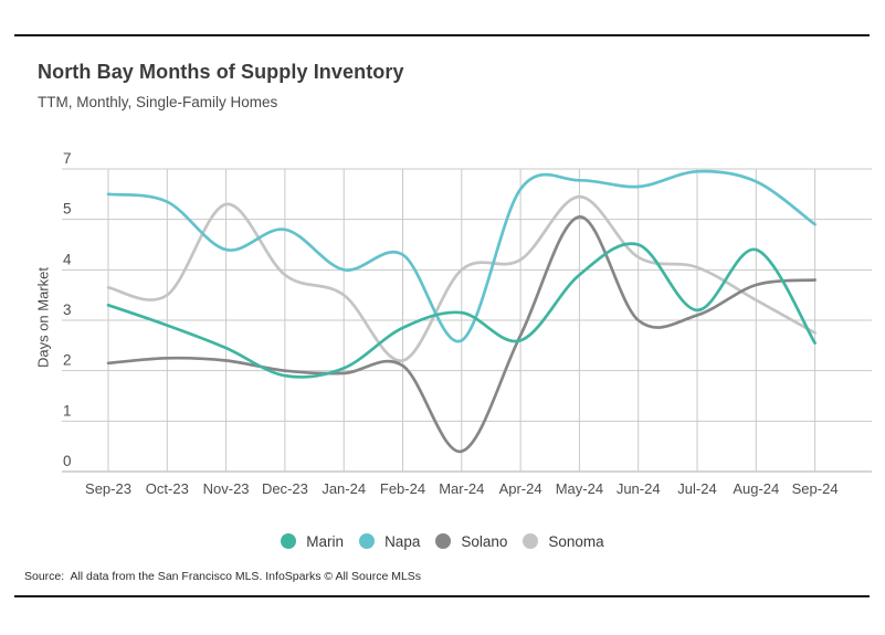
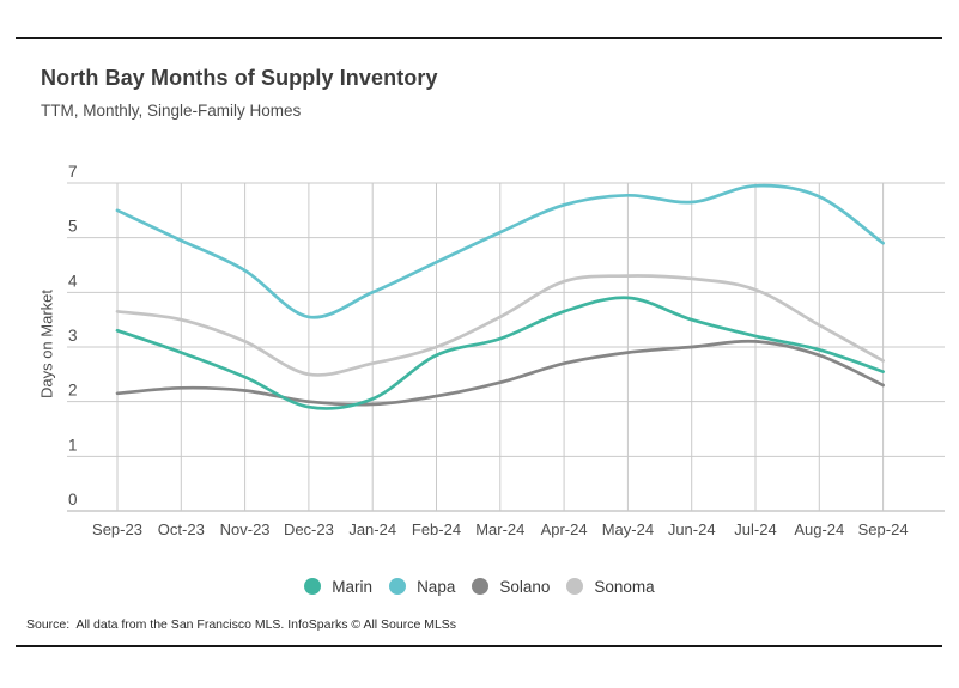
Napa/Oct-23: 5.7 -> 5.0
Sonoma/Nov-23: 5.6 -> 3.1
Napa/Dec-23: 4.8 -> 3.5
Sonoma/Dec-23: 3.9 -> 2.5
Sonoma/Jan-24: 3.5 -> 2.7
Napa/Feb-24: 4.3 -> 4.5
Sonoma/Feb-24: 2.2 -> 3.0
Napa/Mar-24: 2.6 -> 5.2
Solano/Mar-24: 0.4 -> 2.4
Sonoma/Mar-24: 4.0 -> 3.5
Marin/Apr-24: 2.6 -> 3.6
Solano/May-24: 5.1 -> 2.9
Sonoma/May-24: 5.9 -> 4.3
Marin/Jun-24: 4.5 -> 3.5
Marin/Aug-24: 4.4 -> 3.0
Solano/Aug-24: 3.7 -> 2.9
Solano/Sep-24: 3.8 -> 2.3
